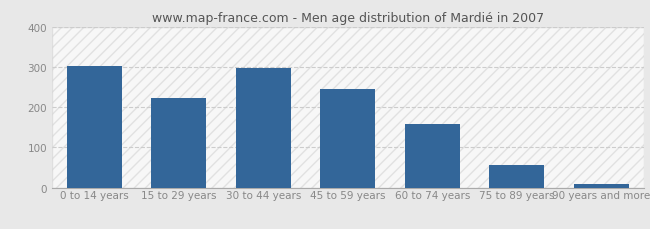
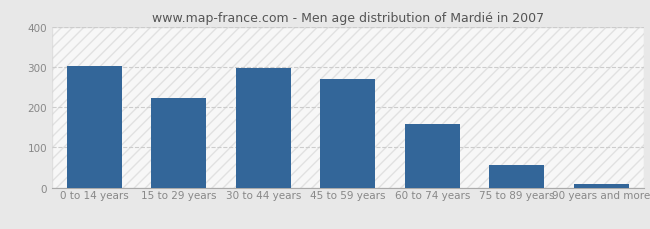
45 to 59 years: 245 -> 270
